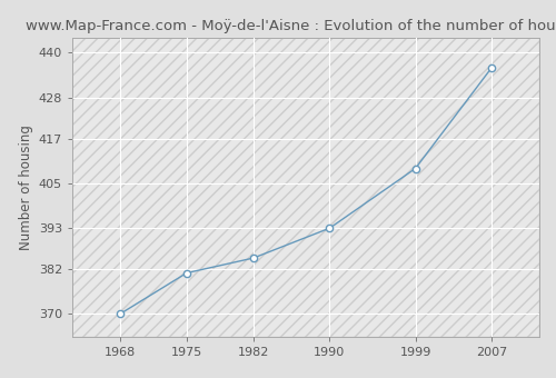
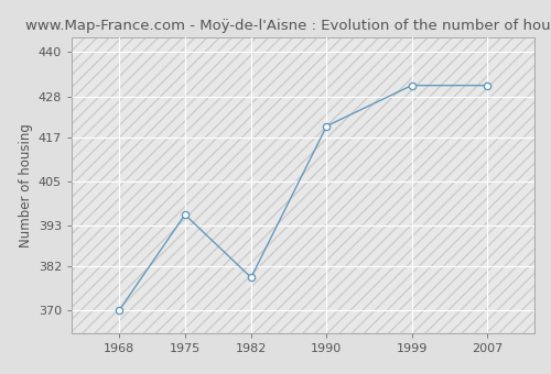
1975: 381 -> 396
1982: 385 -> 379
1990: 393 -> 420
1999: 409 -> 431
2007: 436 -> 431
